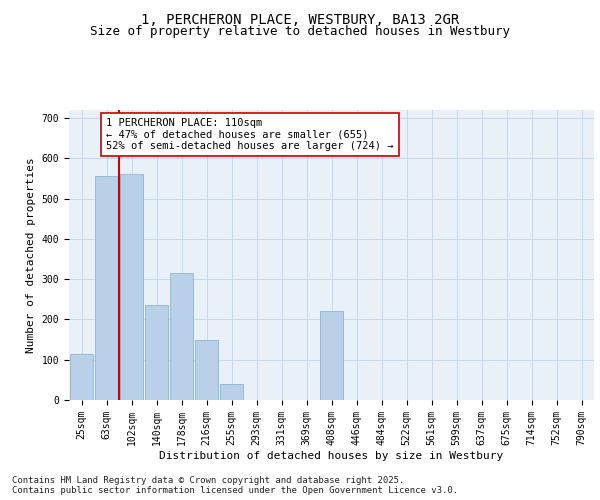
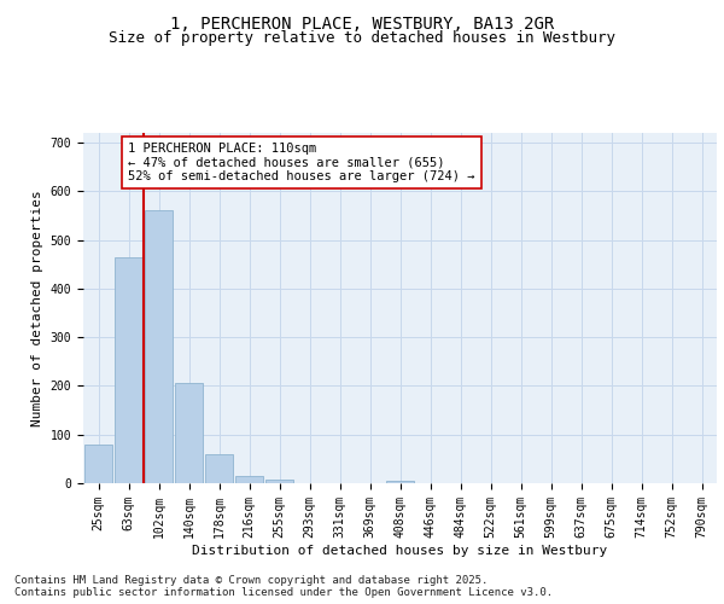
25sqm: 115 -> 80
63sqm: 555 -> 465
140sqm: 235 -> 207
178sqm: 315 -> 60
216sqm: 150 -> 15
255sqm: 40 -> 7
408sqm: 220 -> 5
